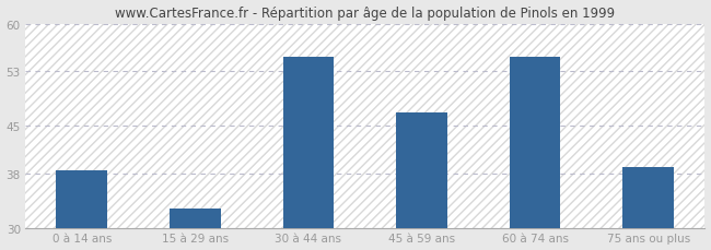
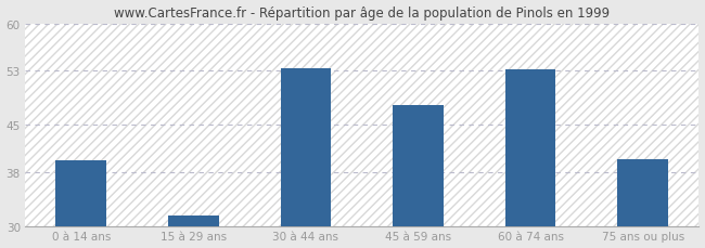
0 à 14 ans: 38.5 -> 39.8
15 à 29 ans: 33.0 -> 31.6
30 à 44 ans: 55.2 -> 53.4
45 à 59 ans: 47.0 -> 48.0
60 à 74 ans: 55.2 -> 53.2
75 ans ou plus: 39.0 -> 40.0
